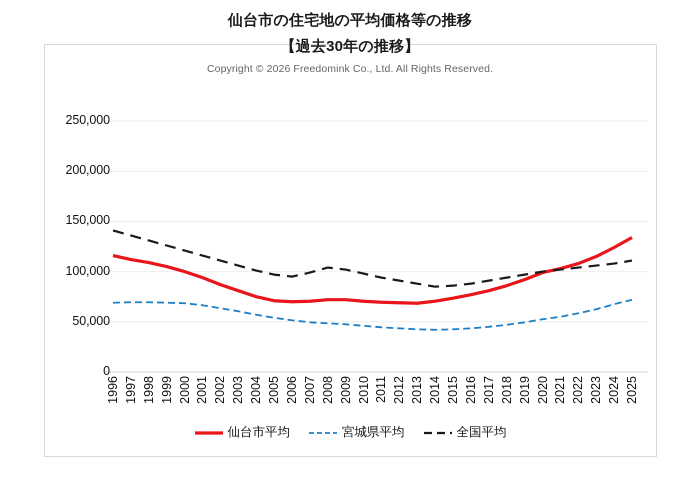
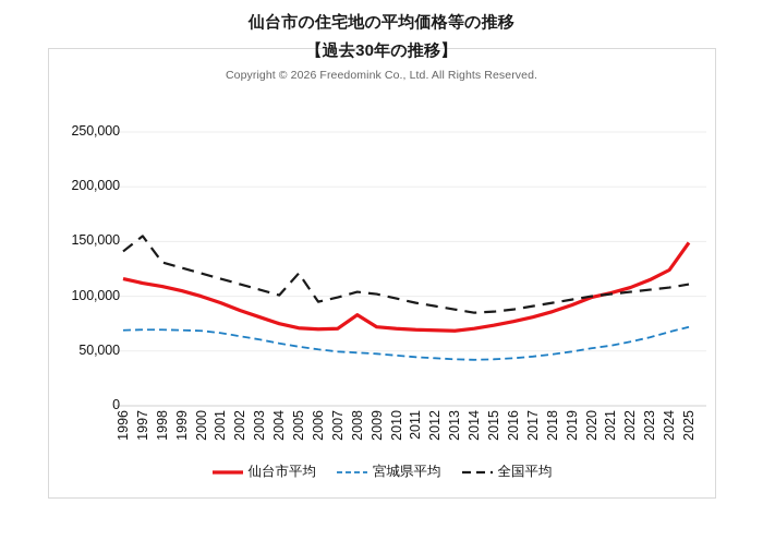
全国平均/1997: 136000 -> 155000
全国平均/2005: 97000 -> 121000
仙台市平均/2008: 72000 -> 83000
仙台市平均/2025: 134000 -> 149000
